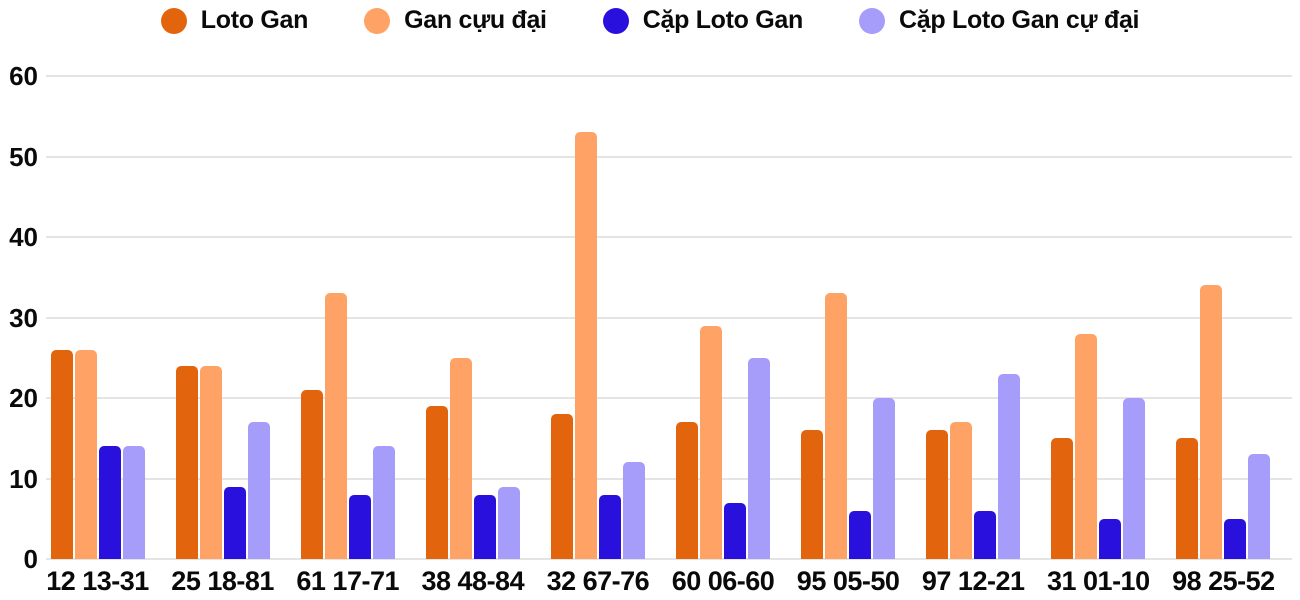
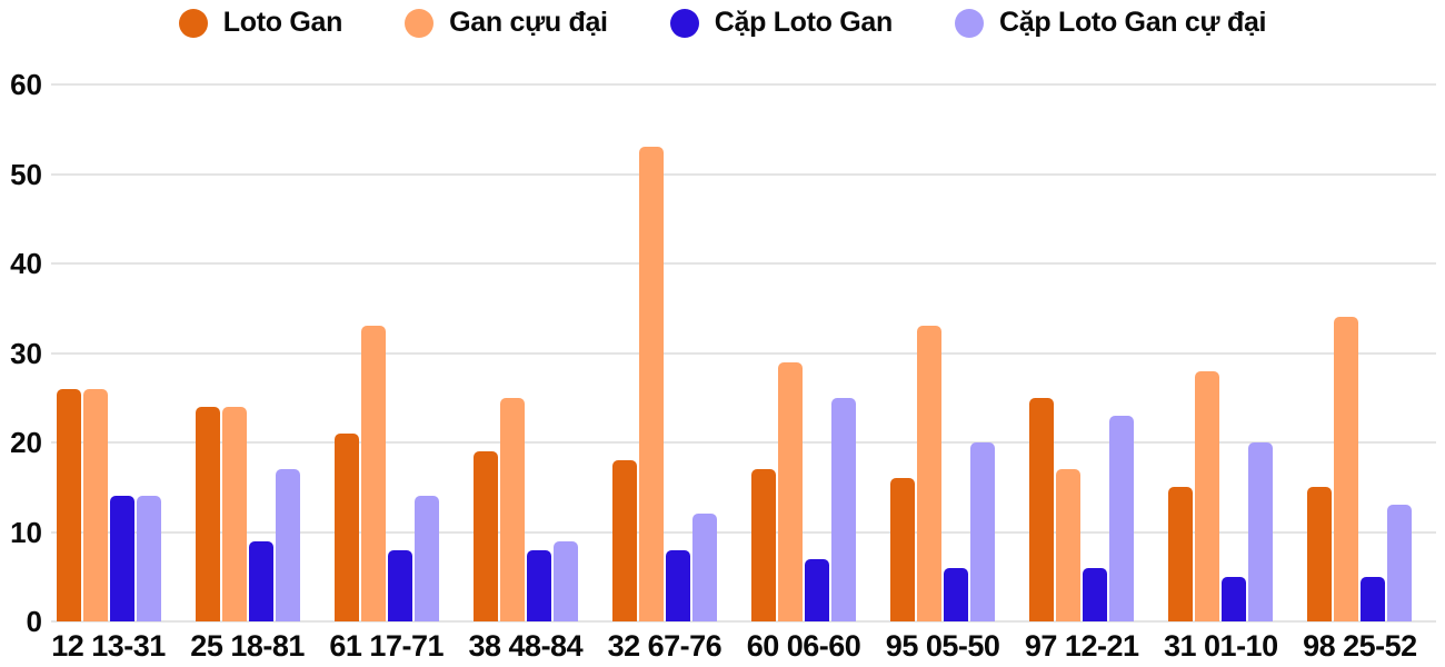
Loto Gan/97 12-21: 16 -> 25
